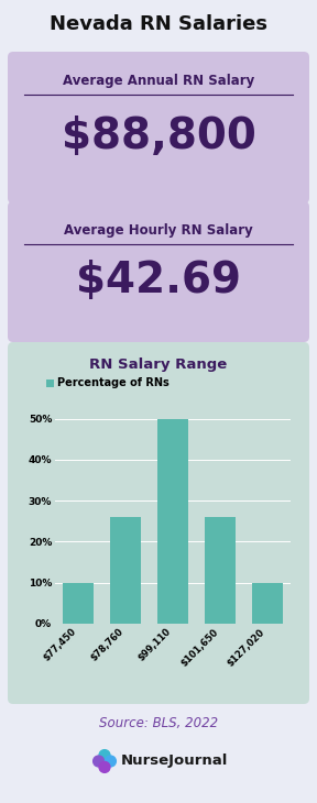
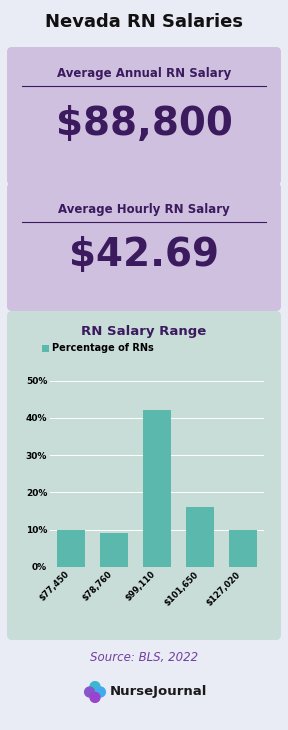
$78,760: 26% -> 9%
$99,110: 50% -> 42%
$101,650: 26% -> 16%
